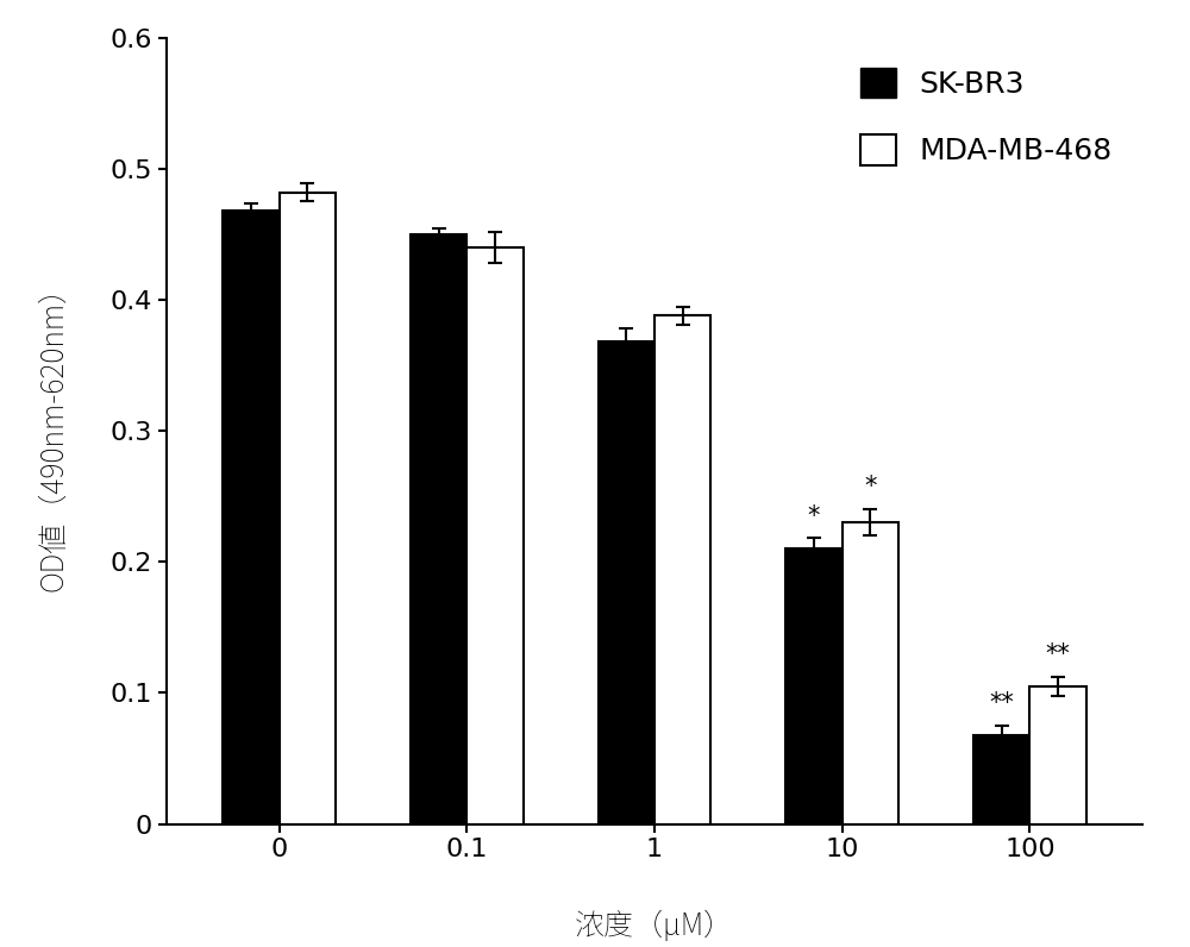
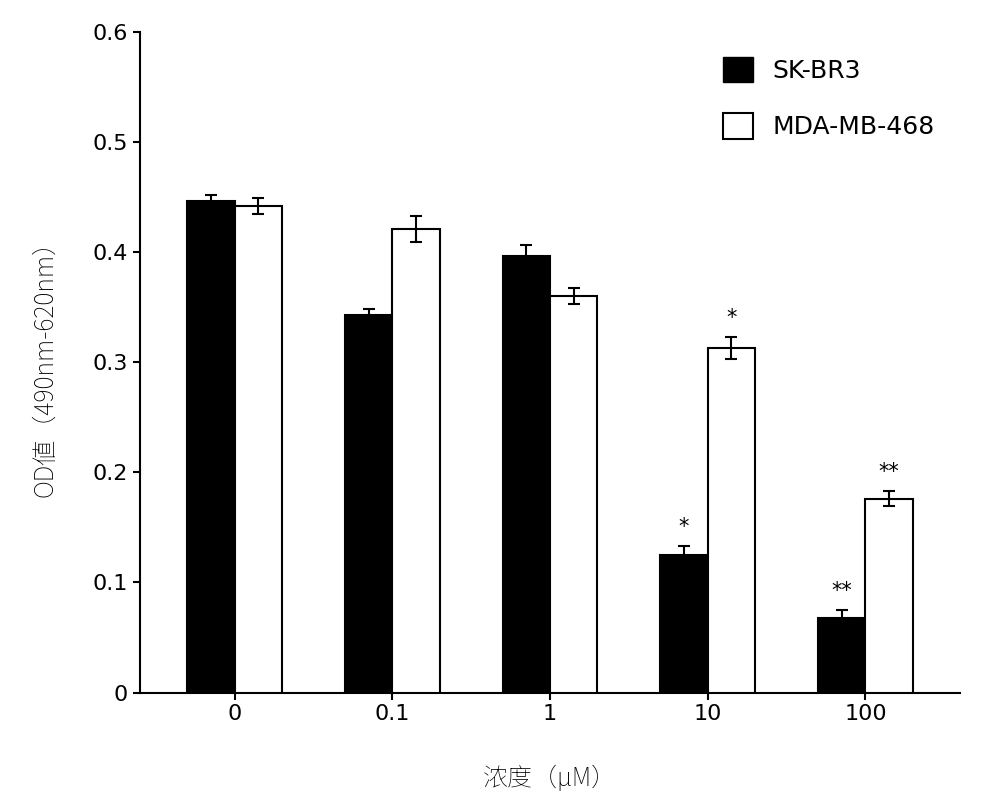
SK-BR3/0: 0.468 -> 0.446
MDA-MB-468/0: 0.482 -> 0.442
SK-BR3/0.1: 0.450 -> 0.343
MDA-MB-468/0.1: 0.440 -> 0.421
SK-BR3/1: 0.368 -> 0.396
MDA-MB-468/1: 0.388 -> 0.360
SK-BR3/10: 0.210 -> 0.125
MDA-MB-468/10: 0.230 -> 0.313
MDA-MB-468/100: 0.105 -> 0.176
